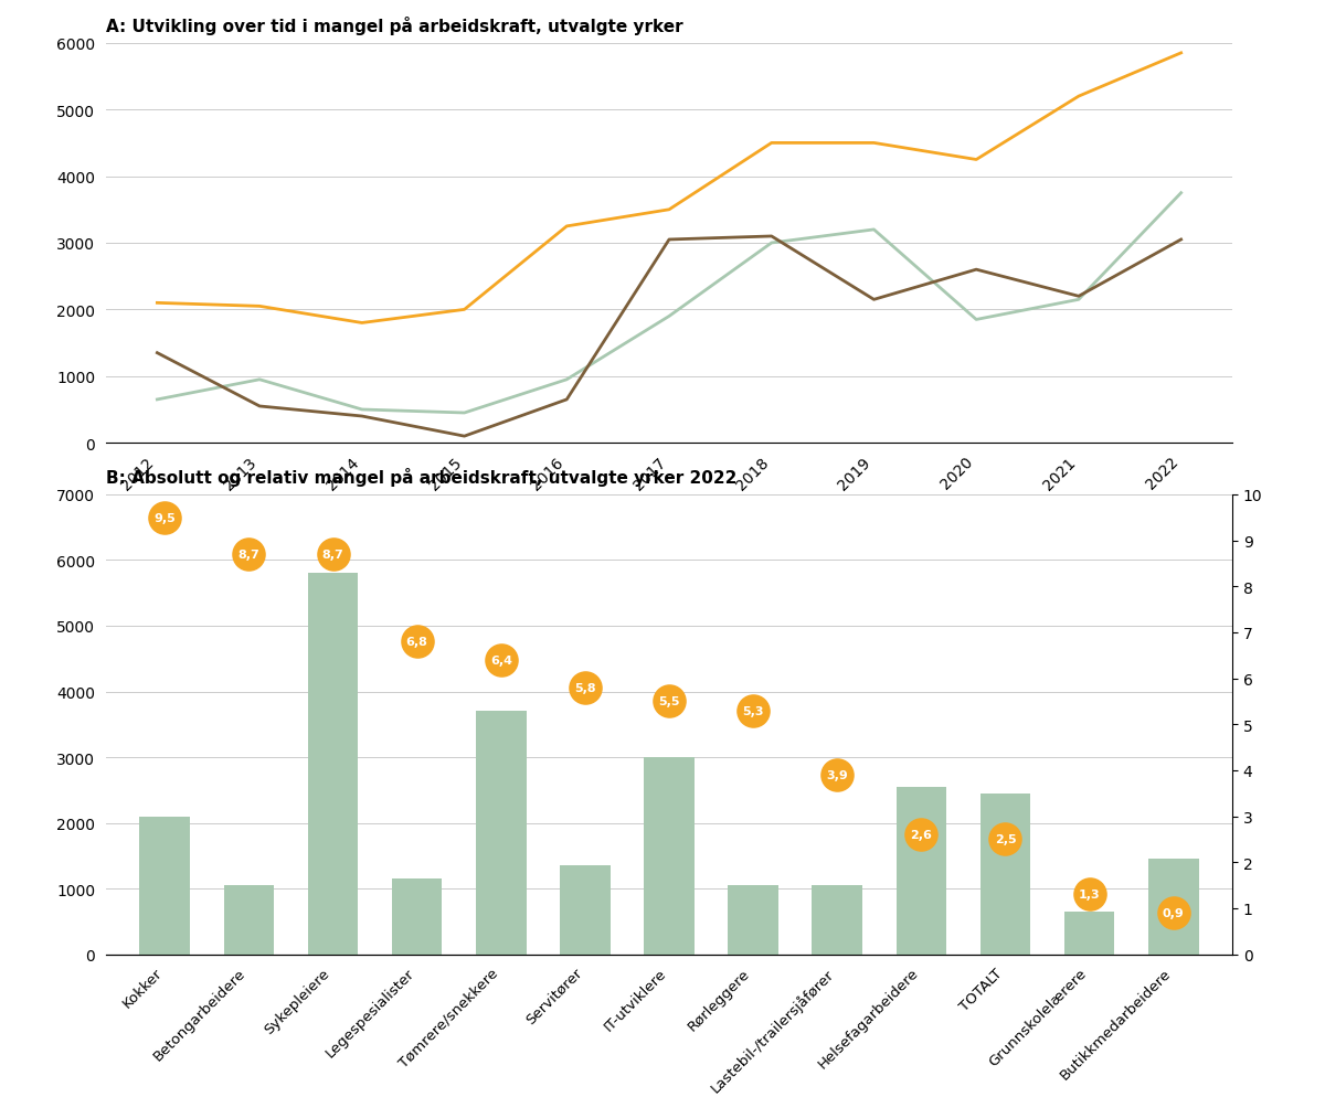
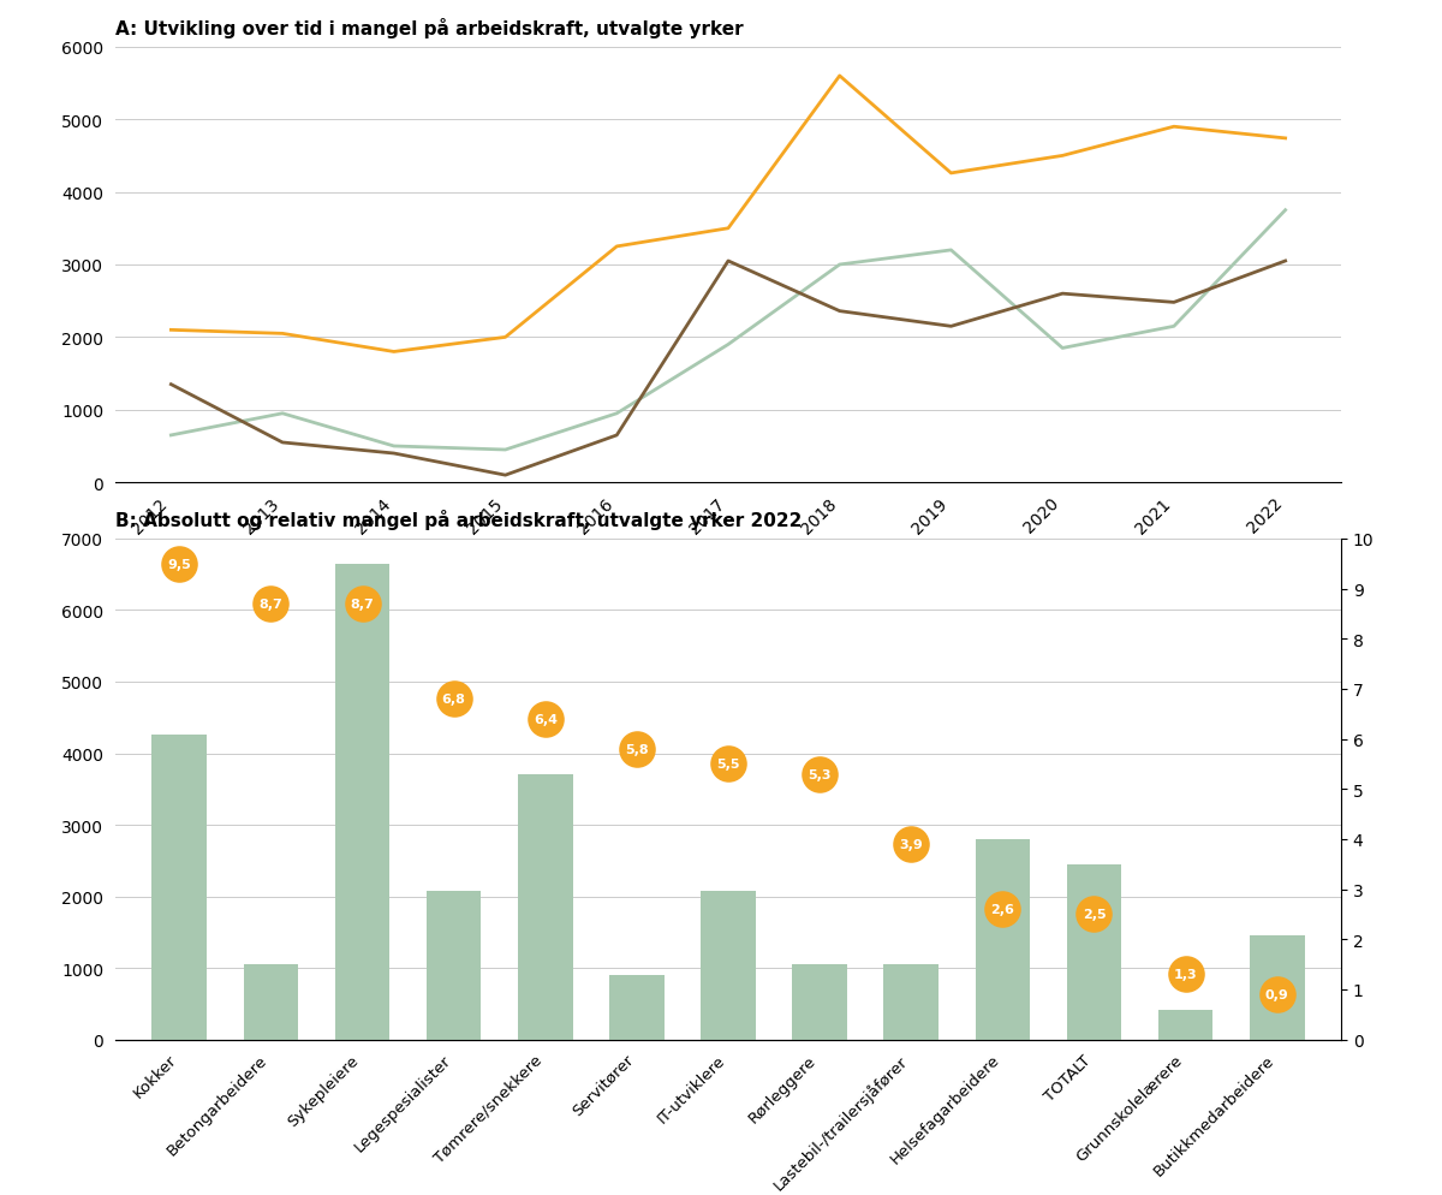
Sykepleiere/2018: 4500 -> 5600
IT-utviklere/2018: 3100 -> 2360
Sykepleiere/2019: 4500 -> 4260
Sykepleiere/2020: 4250 -> 4500
Sykepleiere/2021: 5200 -> 4900
IT-utviklere/2021: 2200 -> 2480
Sykepleiere/2022: 5850 -> 4740
Kokker: 2100 -> 4260
Sykepleiere: 5800 -> 6640
Legespesialister: 1150 -> 2080
Servitører: 1350 -> 900
IT-utviklere: 3000 -> 2080
Helsefagarbeidere: 2550 -> 2800
Grunnskolelærere: 650 -> 420
